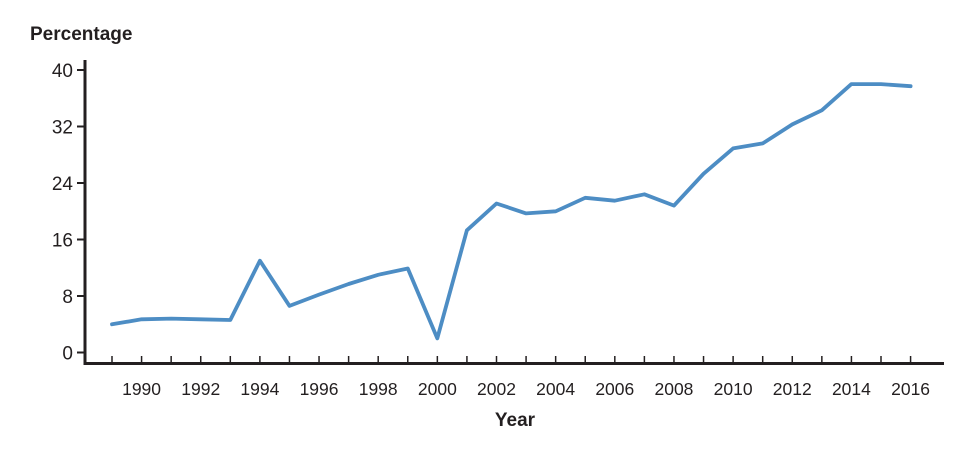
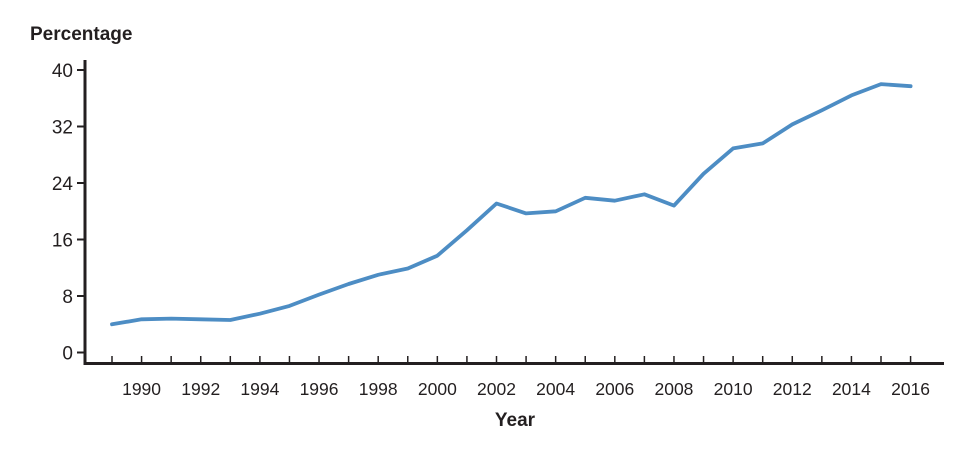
1994: 13 -> 6
2000: 2 -> 14
2014: 38 -> 36
